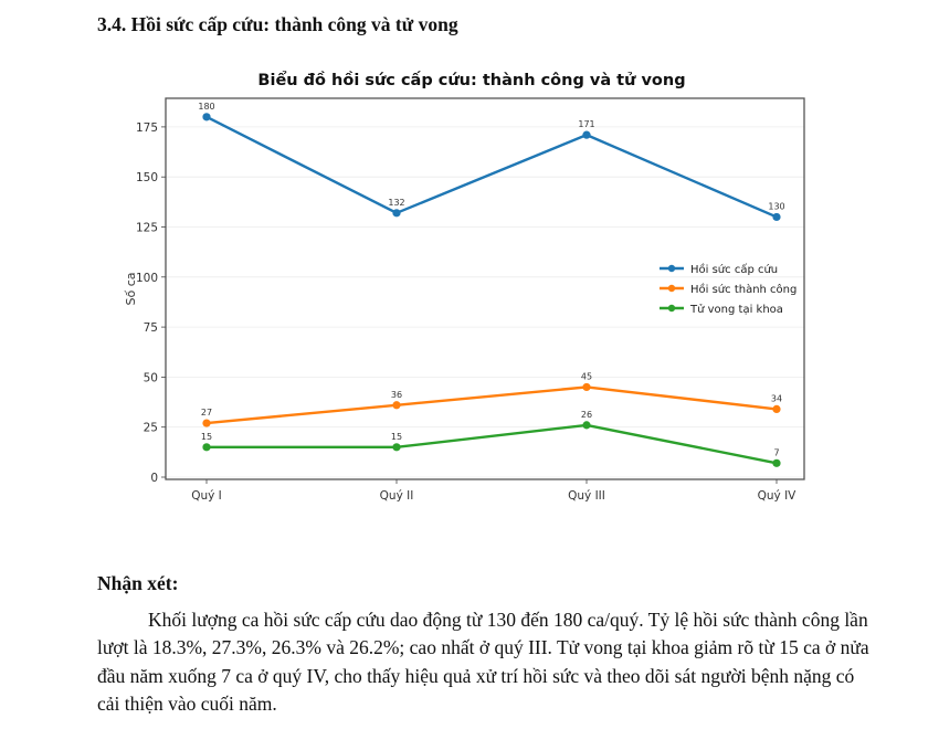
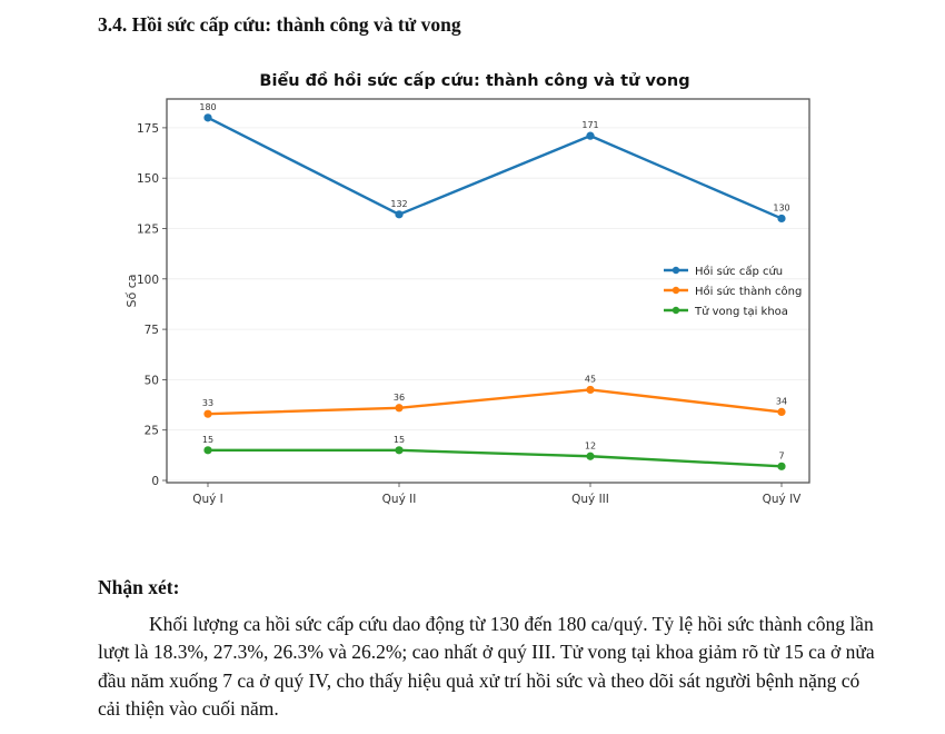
Hồi sức thành công/Quý I: 27 -> 33
Tử vong tại khoa/Quý III: 26 -> 12
